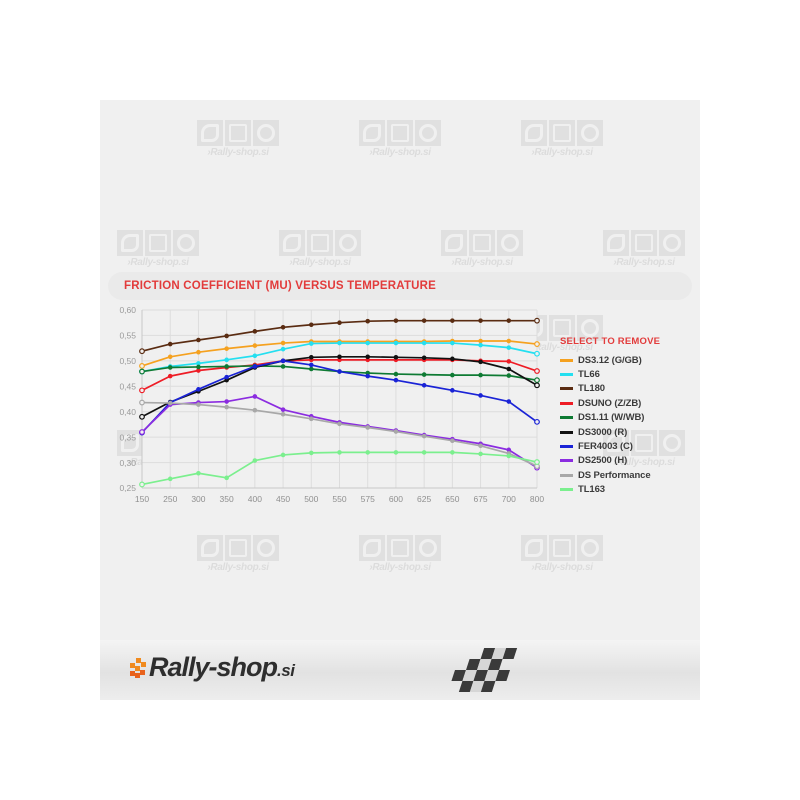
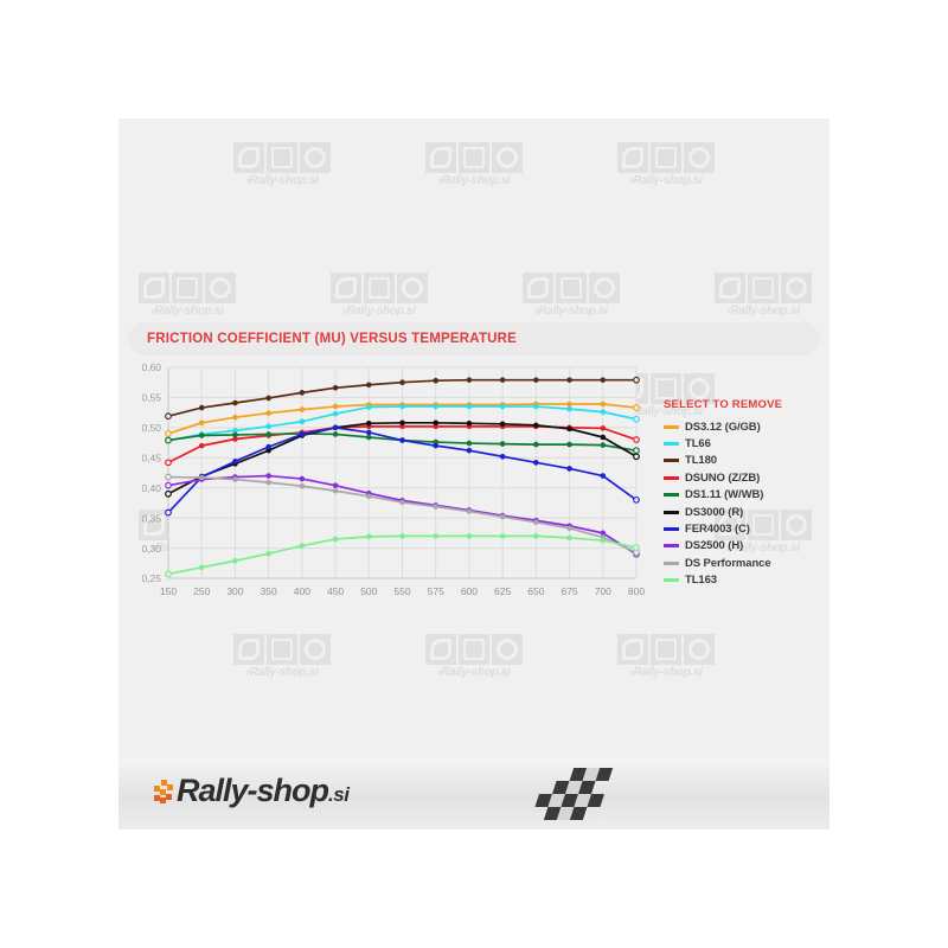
DS2500 (H)/150: 0,36 -> 0,40
TL163/350: 0,27 -> 0,29
DS2500 (H)/400: 0,43 -> 0,41
